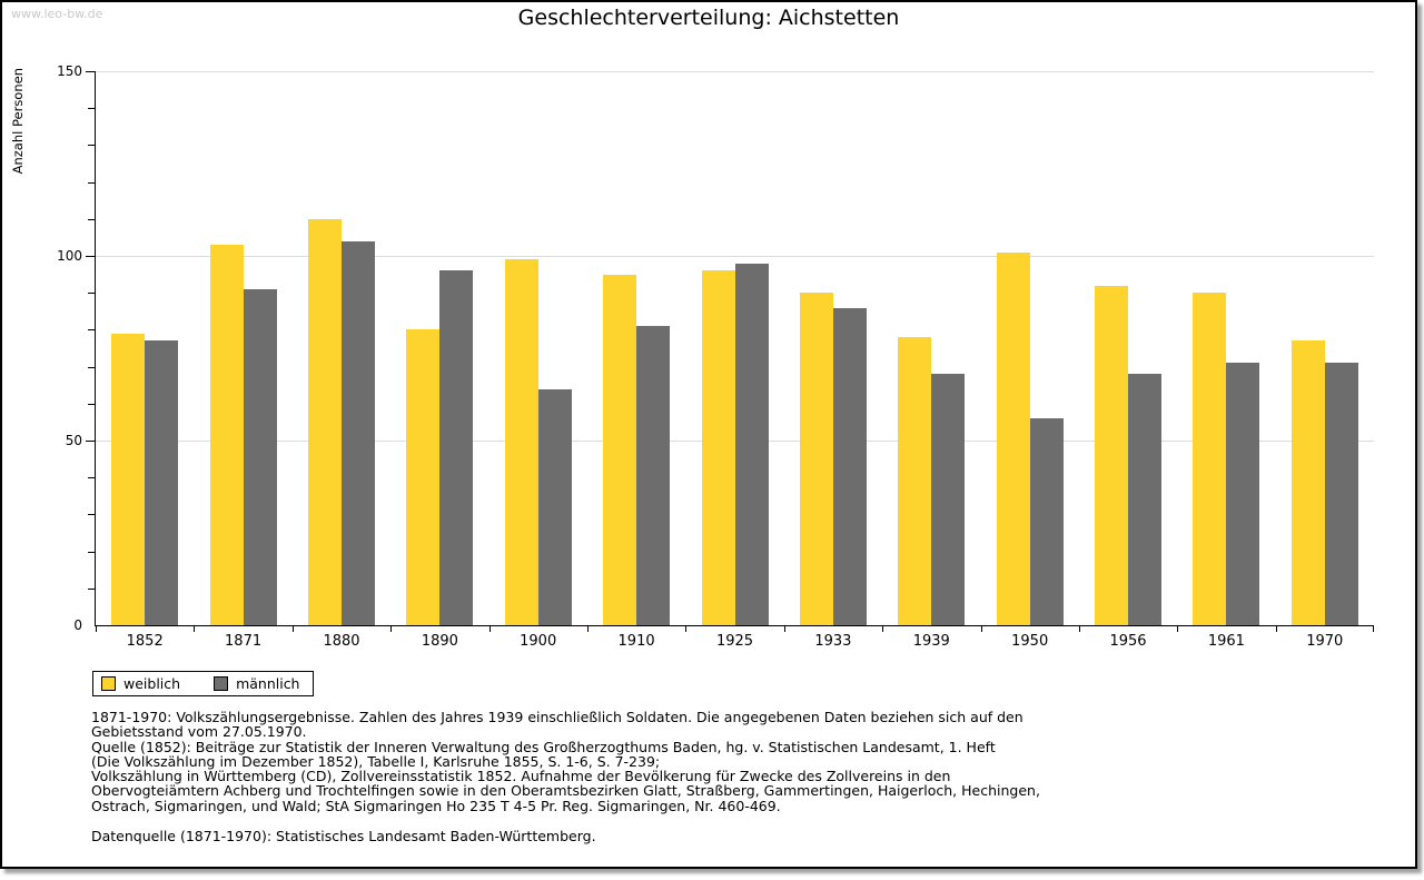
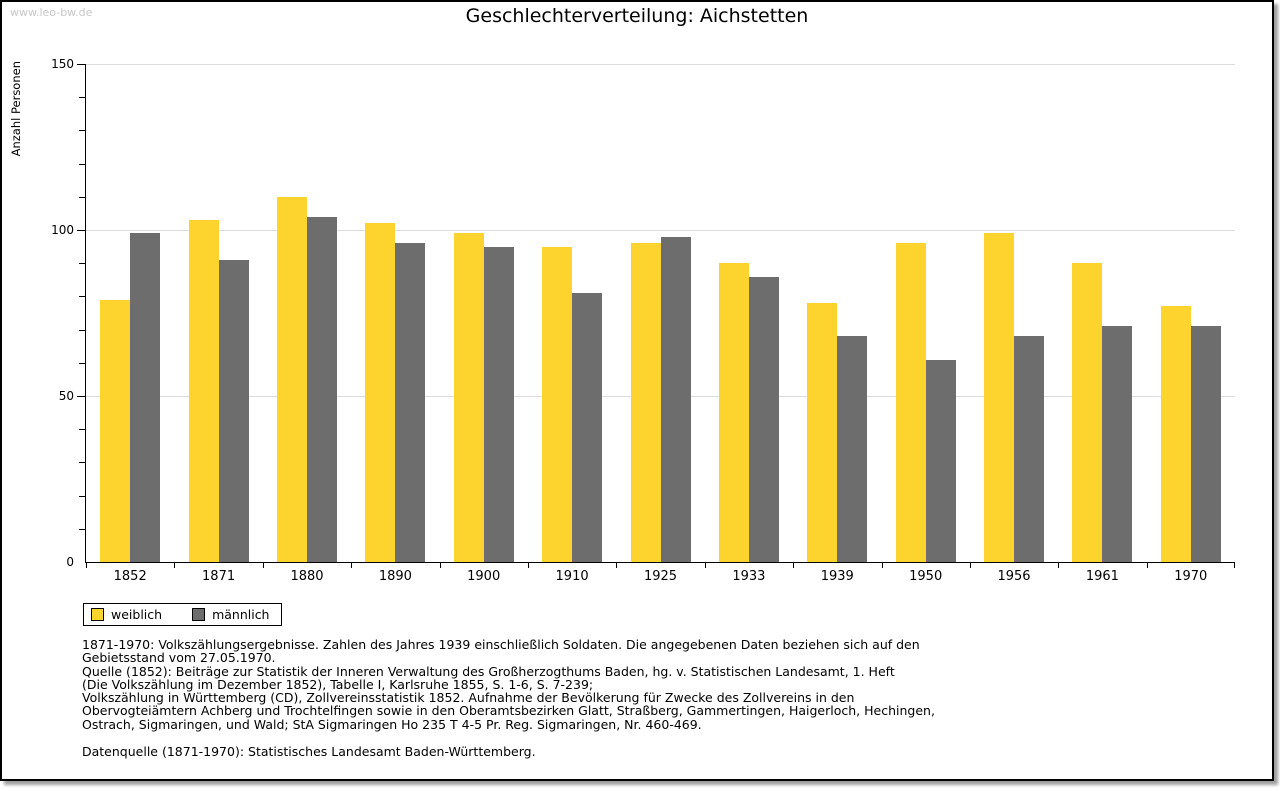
männlich/1852: 77 -> 99
weiblich/1890: 80 -> 102
männlich/1900: 64 -> 95
weiblich/1950: 101 -> 96
männlich/1950: 56 -> 61
weiblich/1956: 92 -> 99
